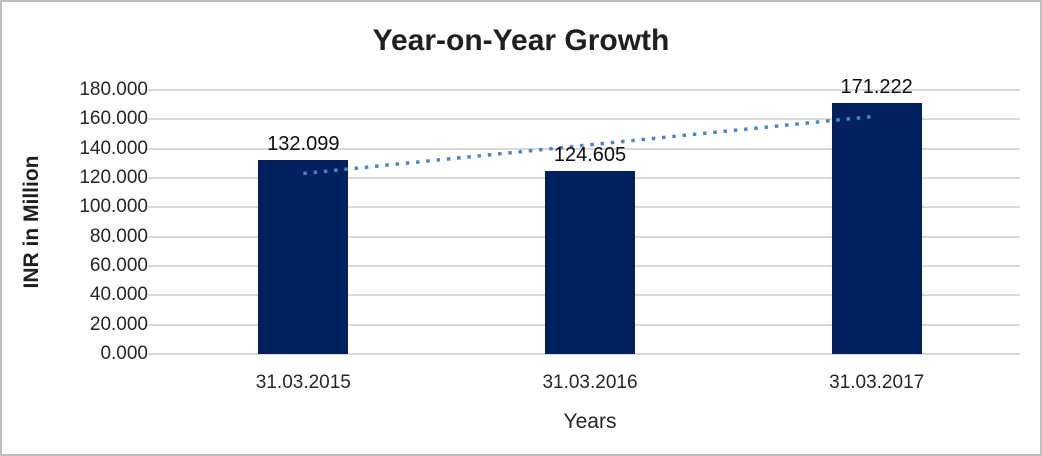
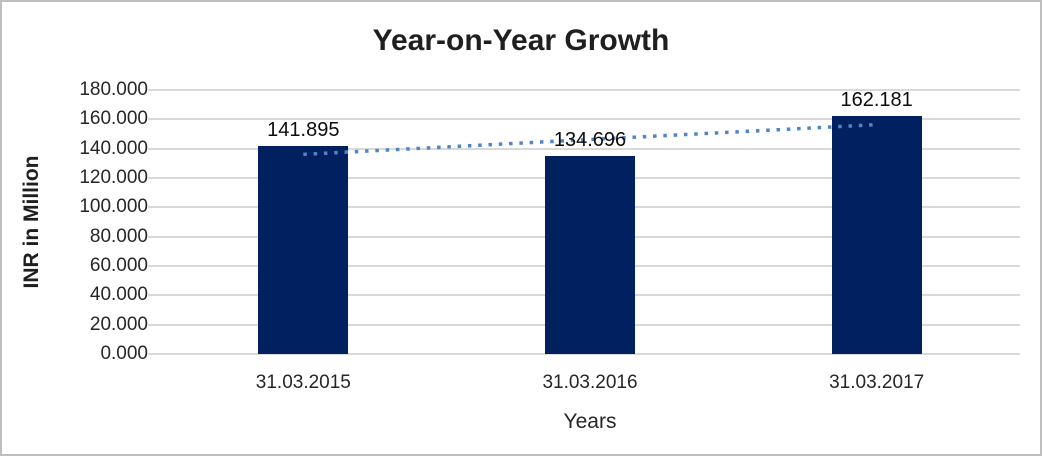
31.03.2015: 132.099 -> 141.895
31.03.2016: 124.605 -> 134.696
31.03.2017: 171.222 -> 162.181
